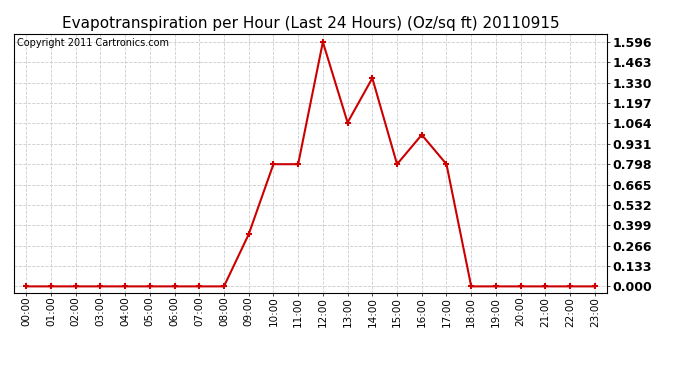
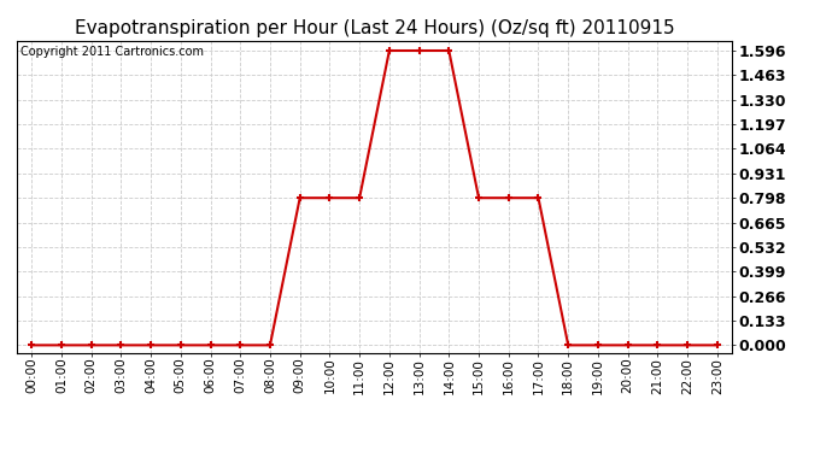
09:00: 0.34 -> 0.80
13:00: 1.07 -> 1.60
14:00: 1.36 -> 1.60
16:00: 0.99 -> 0.80
